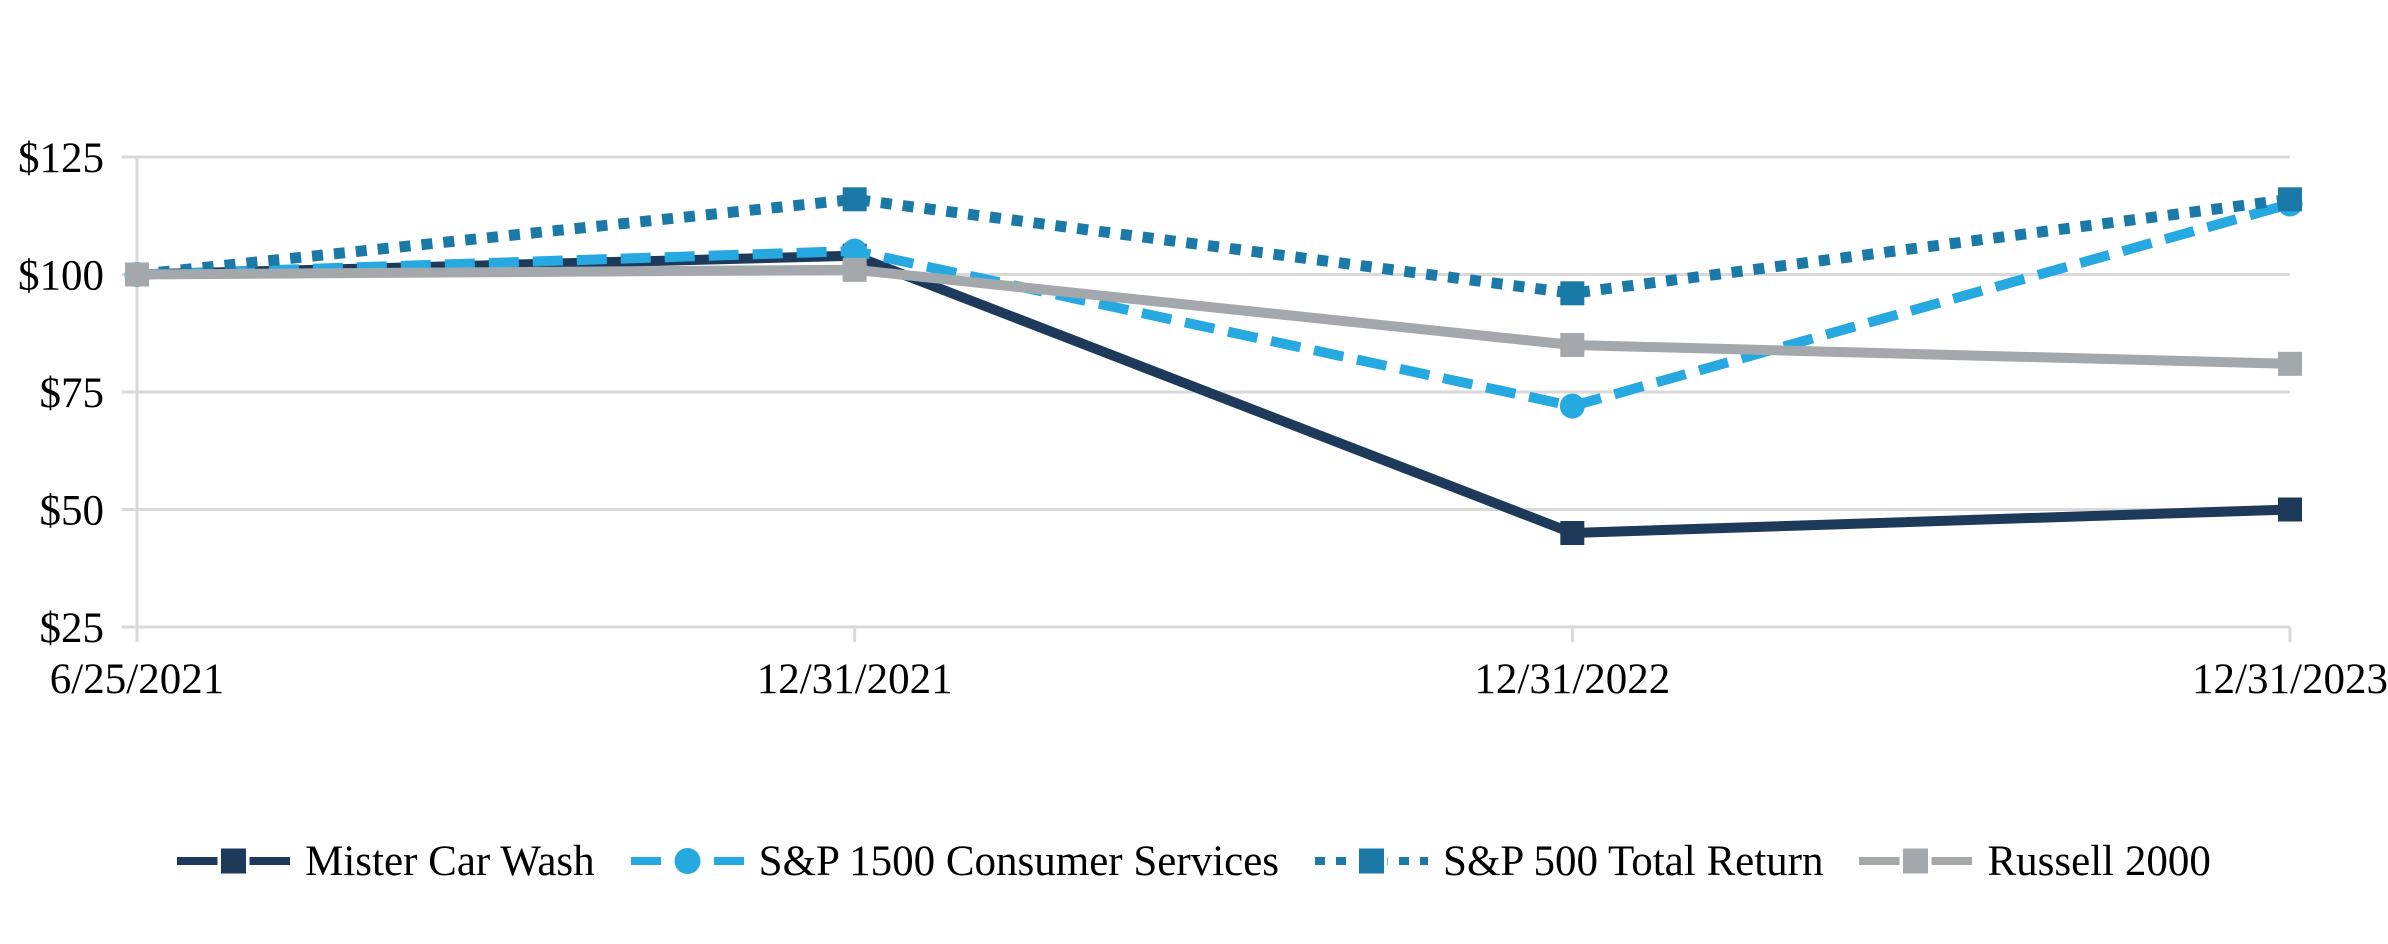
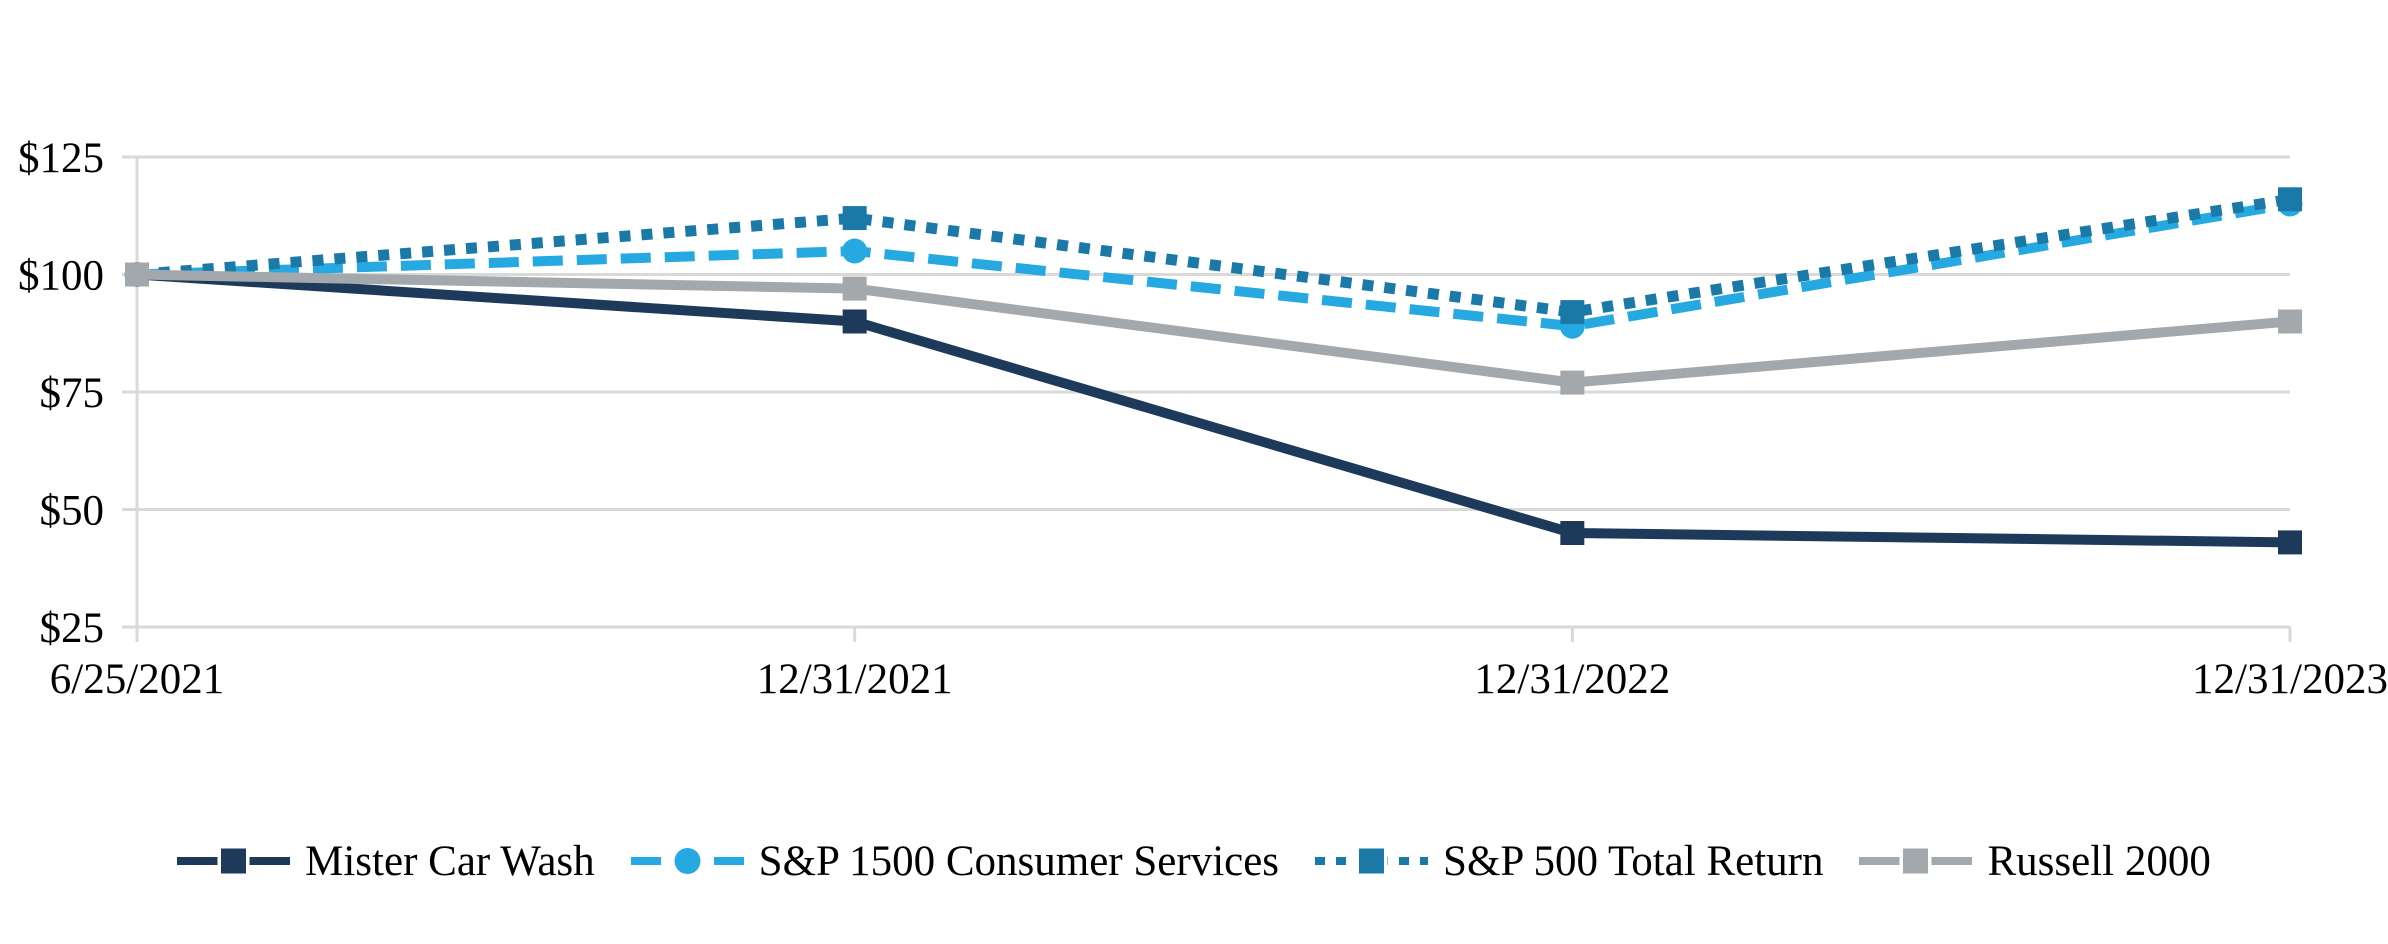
Mister Car Wash/12/31/2021: $104 -> $90
S&P 500 Total Return/12/31/2021: $116 -> $112
Russell 2000/12/31/2021: $101 -> $97
S&P 1500 Consumer Services/12/31/2022: $72 -> $89
S&P 500 Total Return/12/31/2022: $96 -> $92
Russell 2000/12/31/2022: $85 -> $77
Mister Car Wash/12/31/2023: $50 -> $43
Russell 2000/12/31/2023: $81 -> $90
